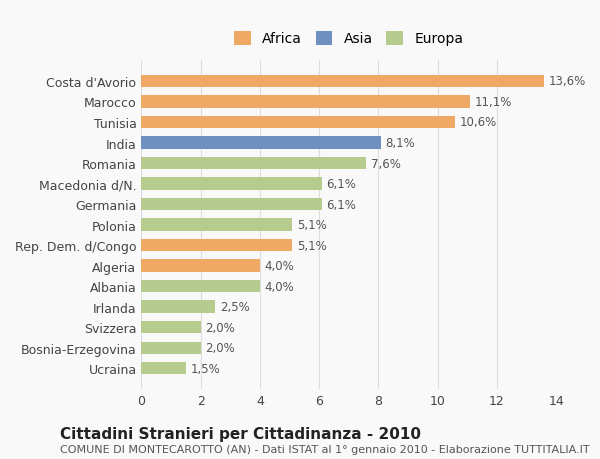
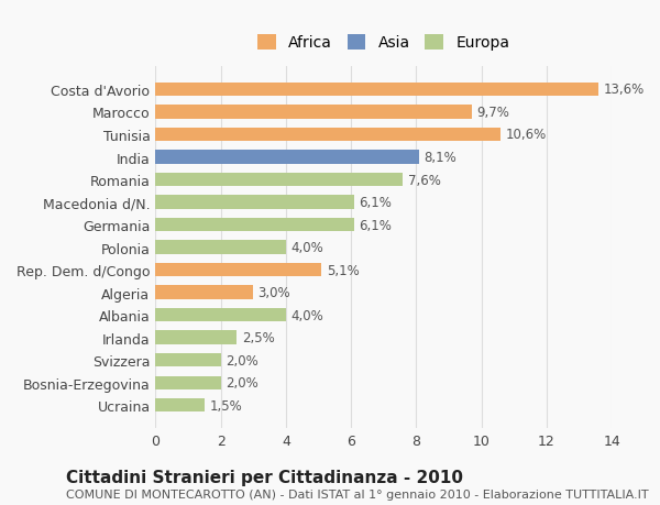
Marocco: 11,1% -> 9,7%
Polonia: 5,1% -> 4,0%
Algeria: 4,0% -> 3,0%
